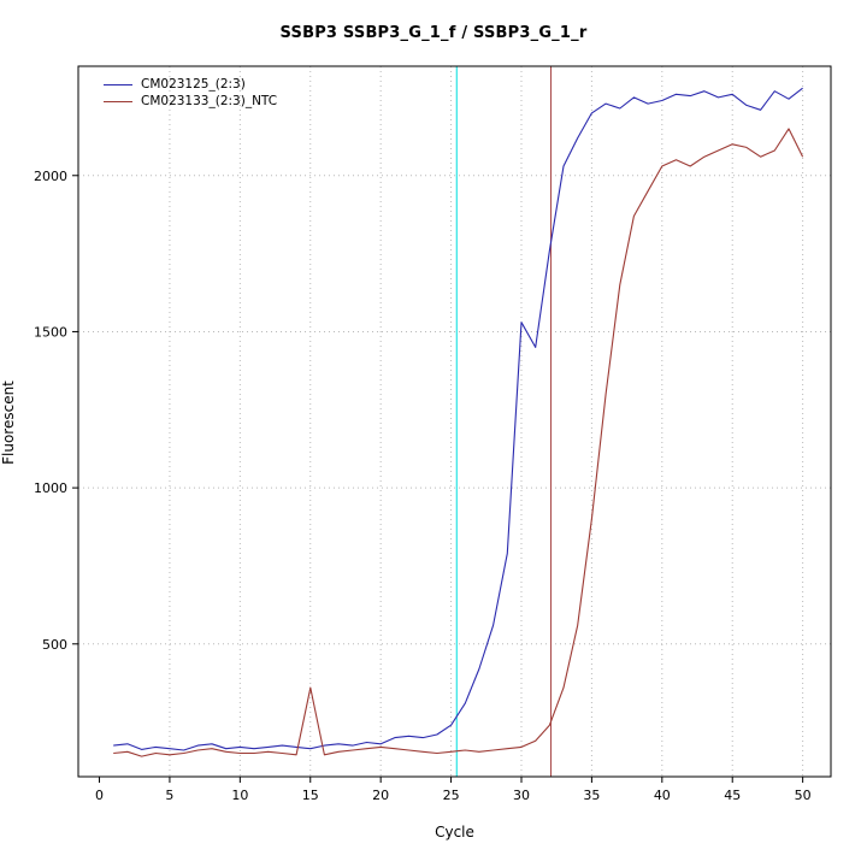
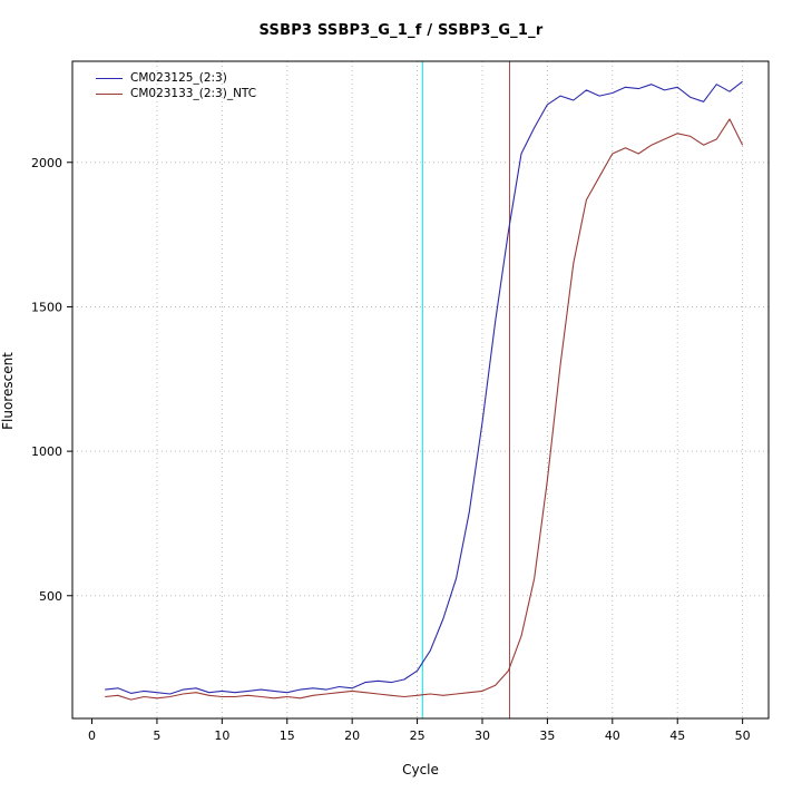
CM023133_(2:3)_NTC/15: 360 -> 150
CM023125_(2:3)/30: 1530 -> 1100
